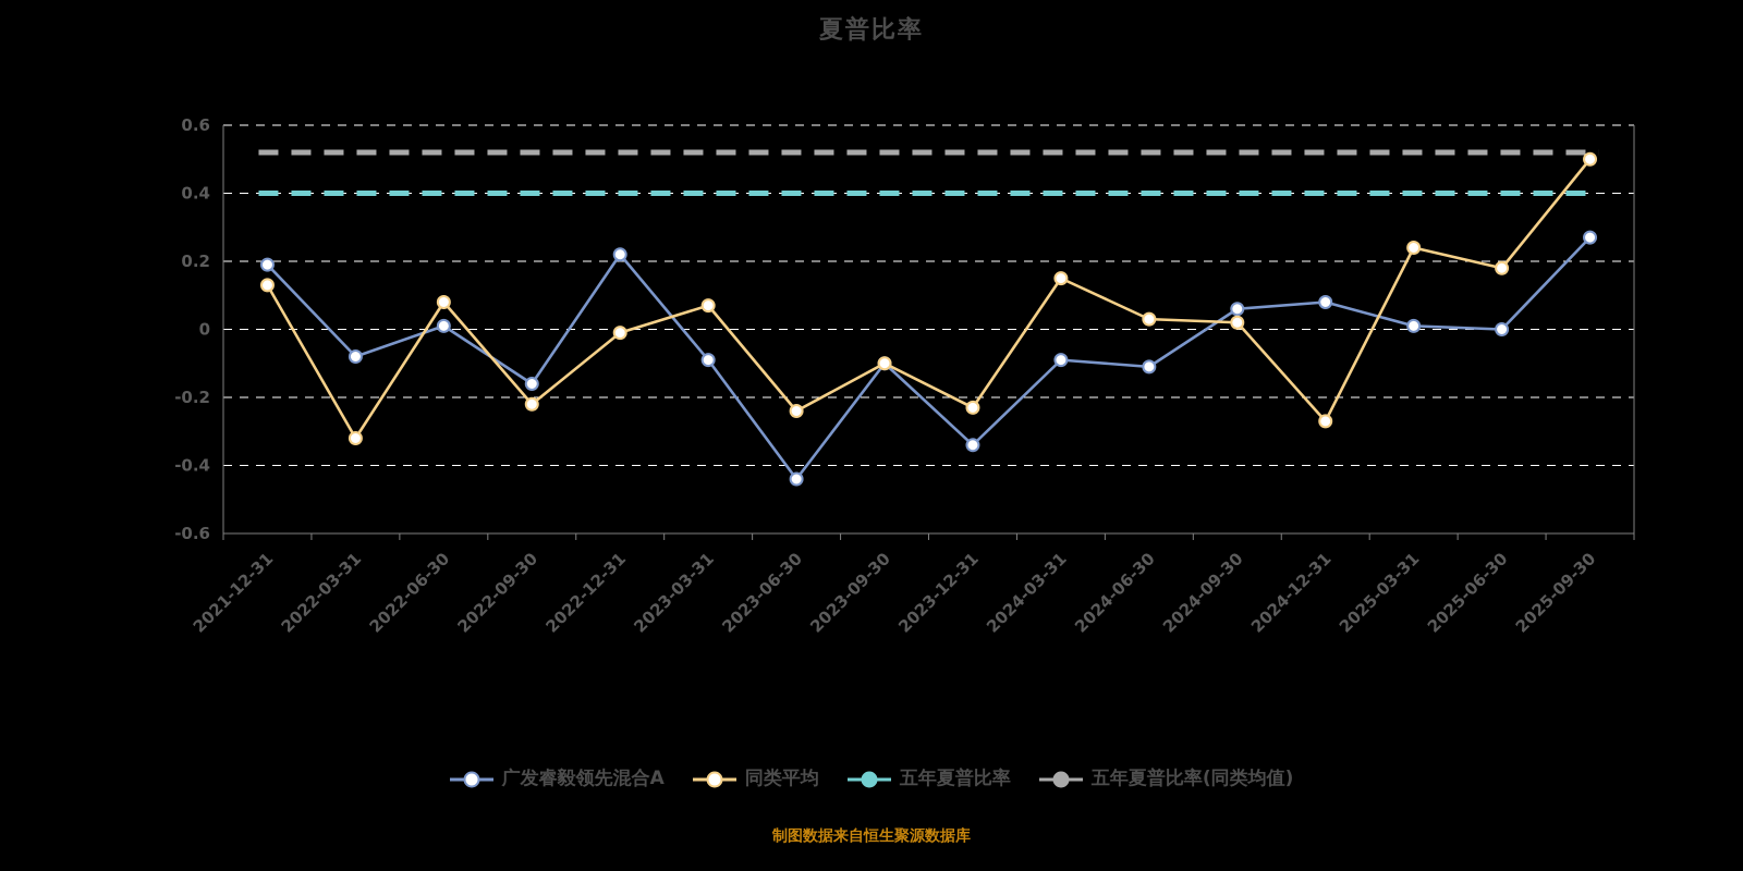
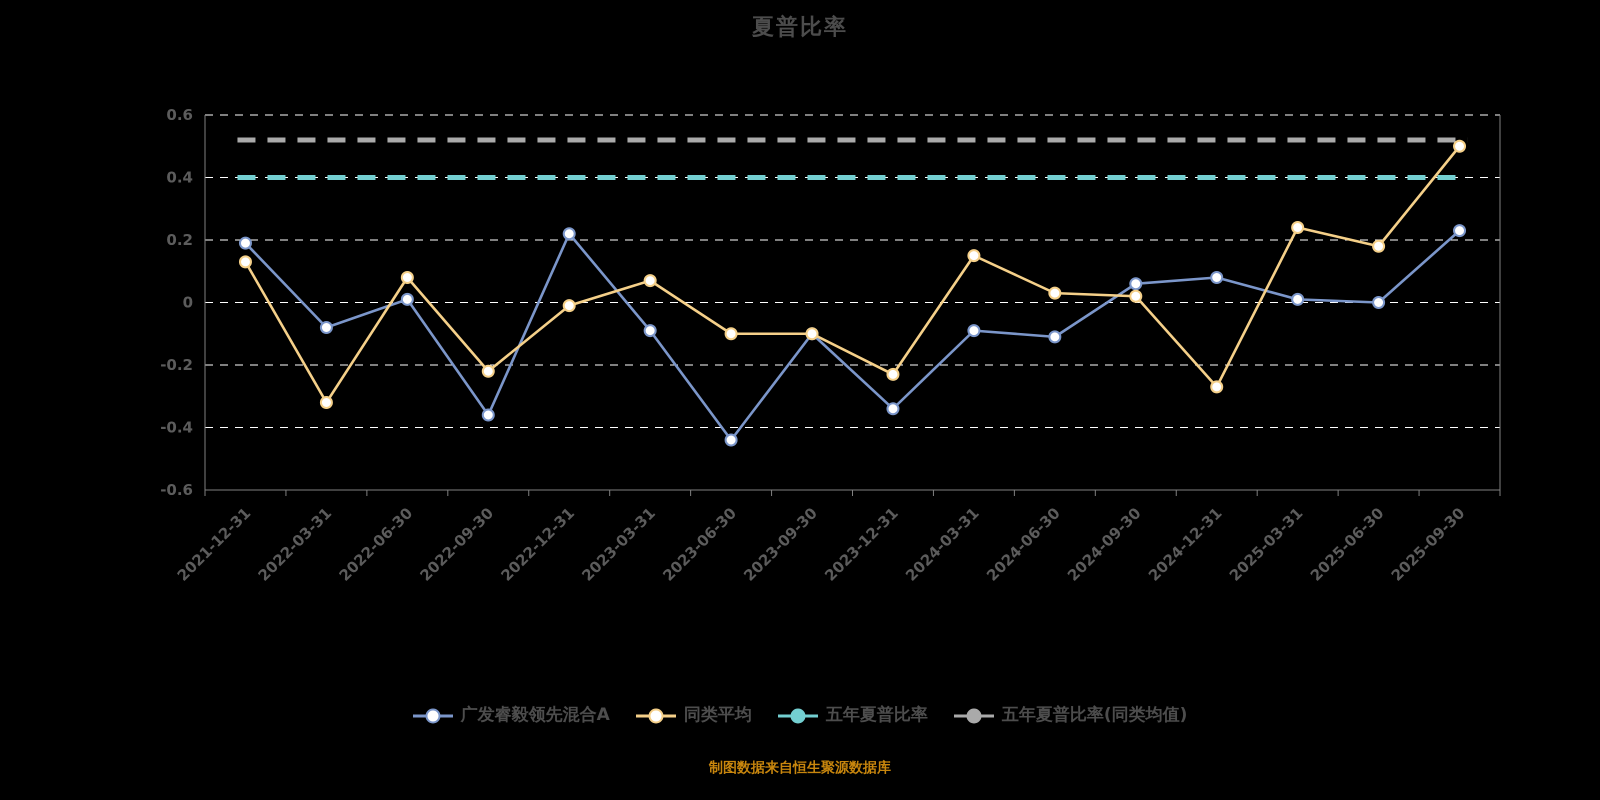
广发睿毅领先混合A/2022-09-30: -0.16 -> -0.36
同类平均/2023-06-30: -0.24 -> -0.10
广发睿毅领先混合A/2025-09-30: 0.27 -> 0.23
